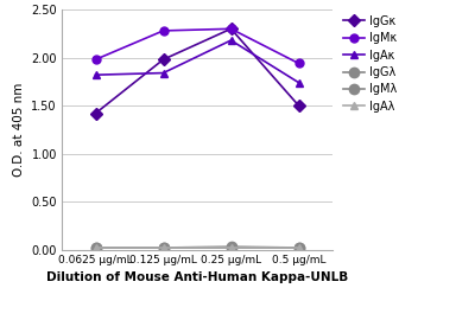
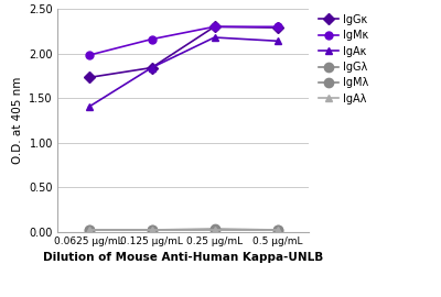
IgGκ/0.0625 μg/mL: 1.42 -> 1.73
IgAκ/0.0625 μg/mL: 1.82 -> 1.40
IgGκ/0.125 μg/mL: 1.98 -> 1.84
IgMκ/0.125 μg/mL: 2.28 -> 2.16
IgGκ/0.5 μg/mL: 1.50 -> 2.29
IgMκ/0.5 μg/mL: 1.94 -> 2.30
IgAκ/0.5 μg/mL: 1.74 -> 2.14
